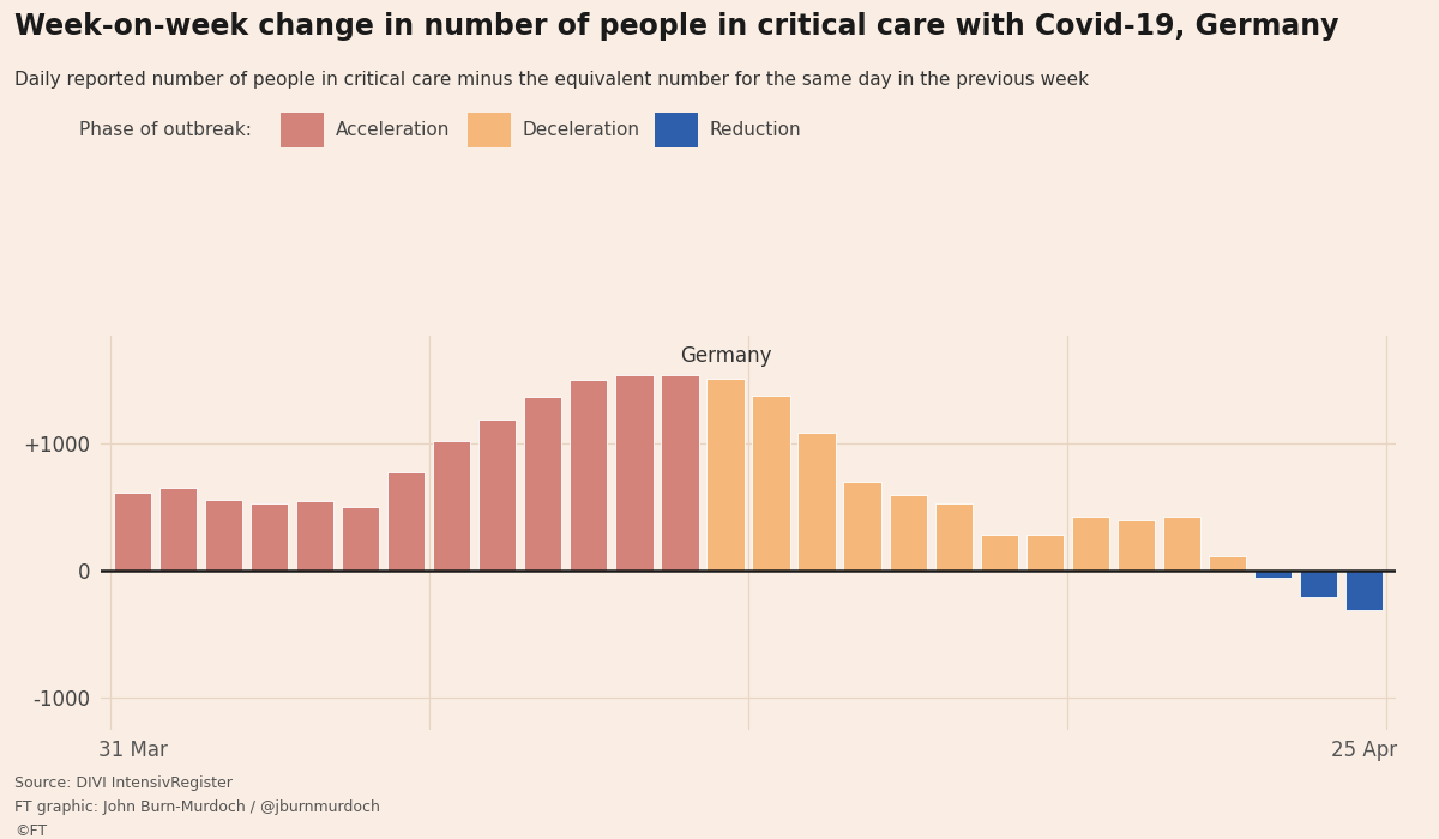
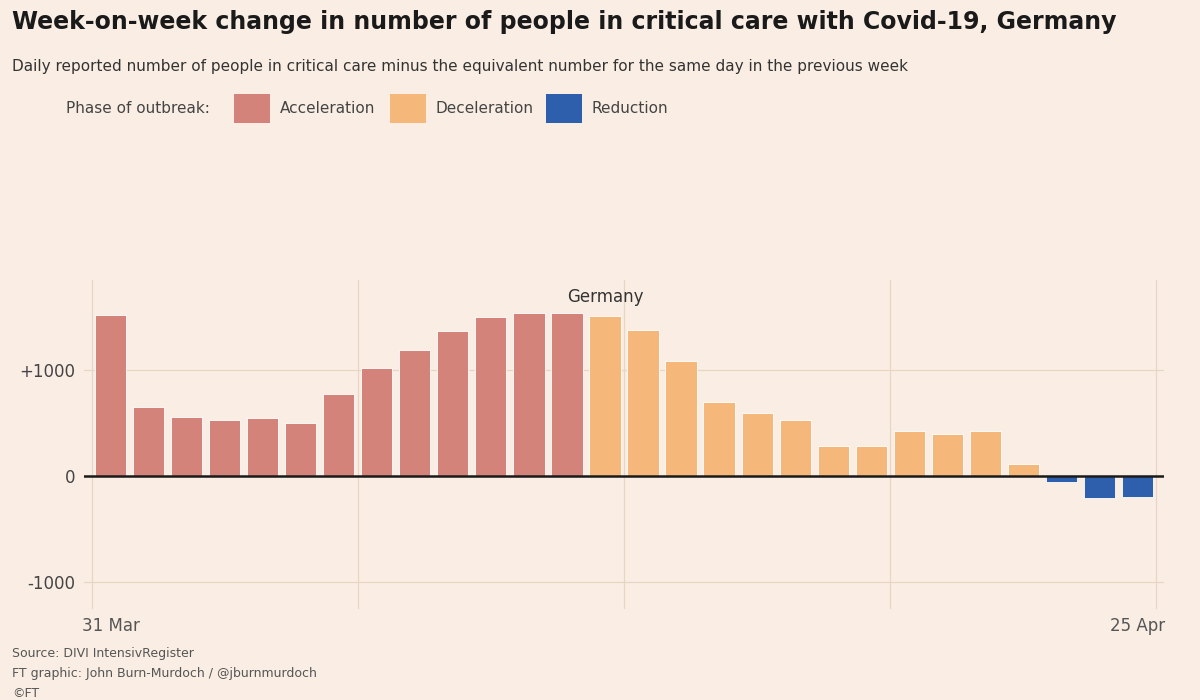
31 Mar: 620 -> 1520
25 Apr: -310 -> -190
